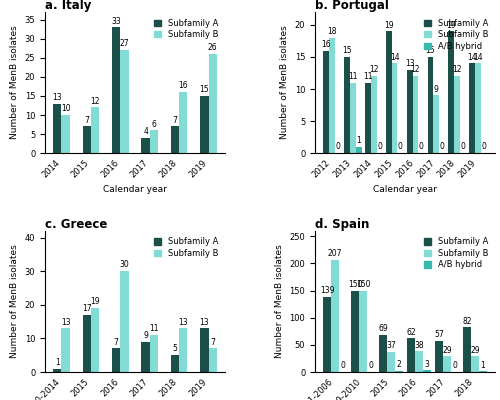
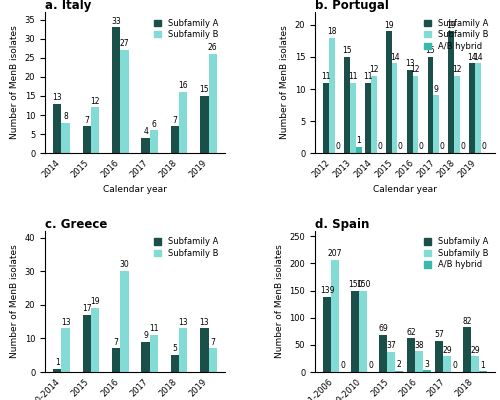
a. Italy/Subfamily B/2014: 10 -> 8
b. Portugal/Subfamily A/2012: 16 -> 11
